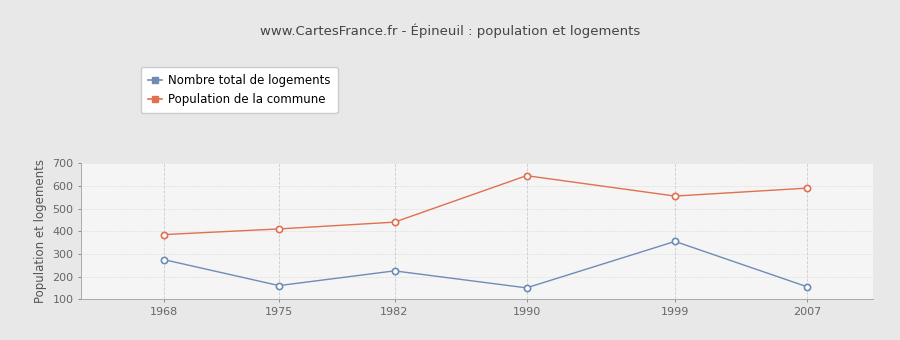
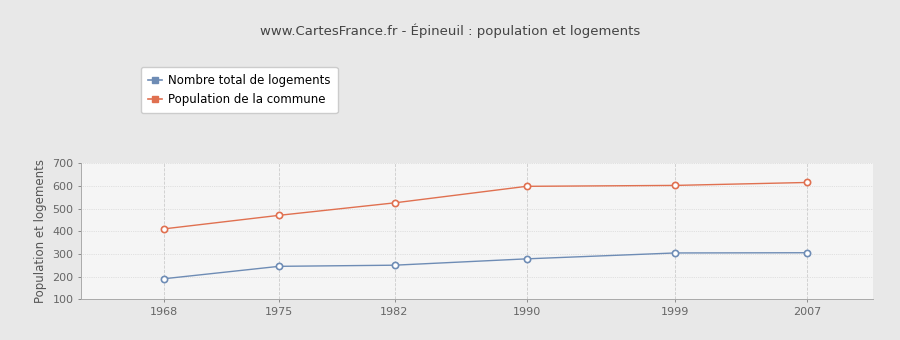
Nombre total de logements/1968: 275 -> 190
Population de la commune/1968: 385 -> 410
Nombre total de logements/1975: 160 -> 245
Population de la commune/1975: 410 -> 470
Nombre total de logements/1982: 225 -> 250
Population de la commune/1982: 440 -> 525
Nombre total de logements/1990: 150 -> 278
Population de la commune/1990: 645 -> 598
Nombre total de logements/1999: 355 -> 304
Population de la commune/1999: 555 -> 602
Nombre total de logements/2007: 155 -> 305
Population de la commune/2007: 590 -> 615
